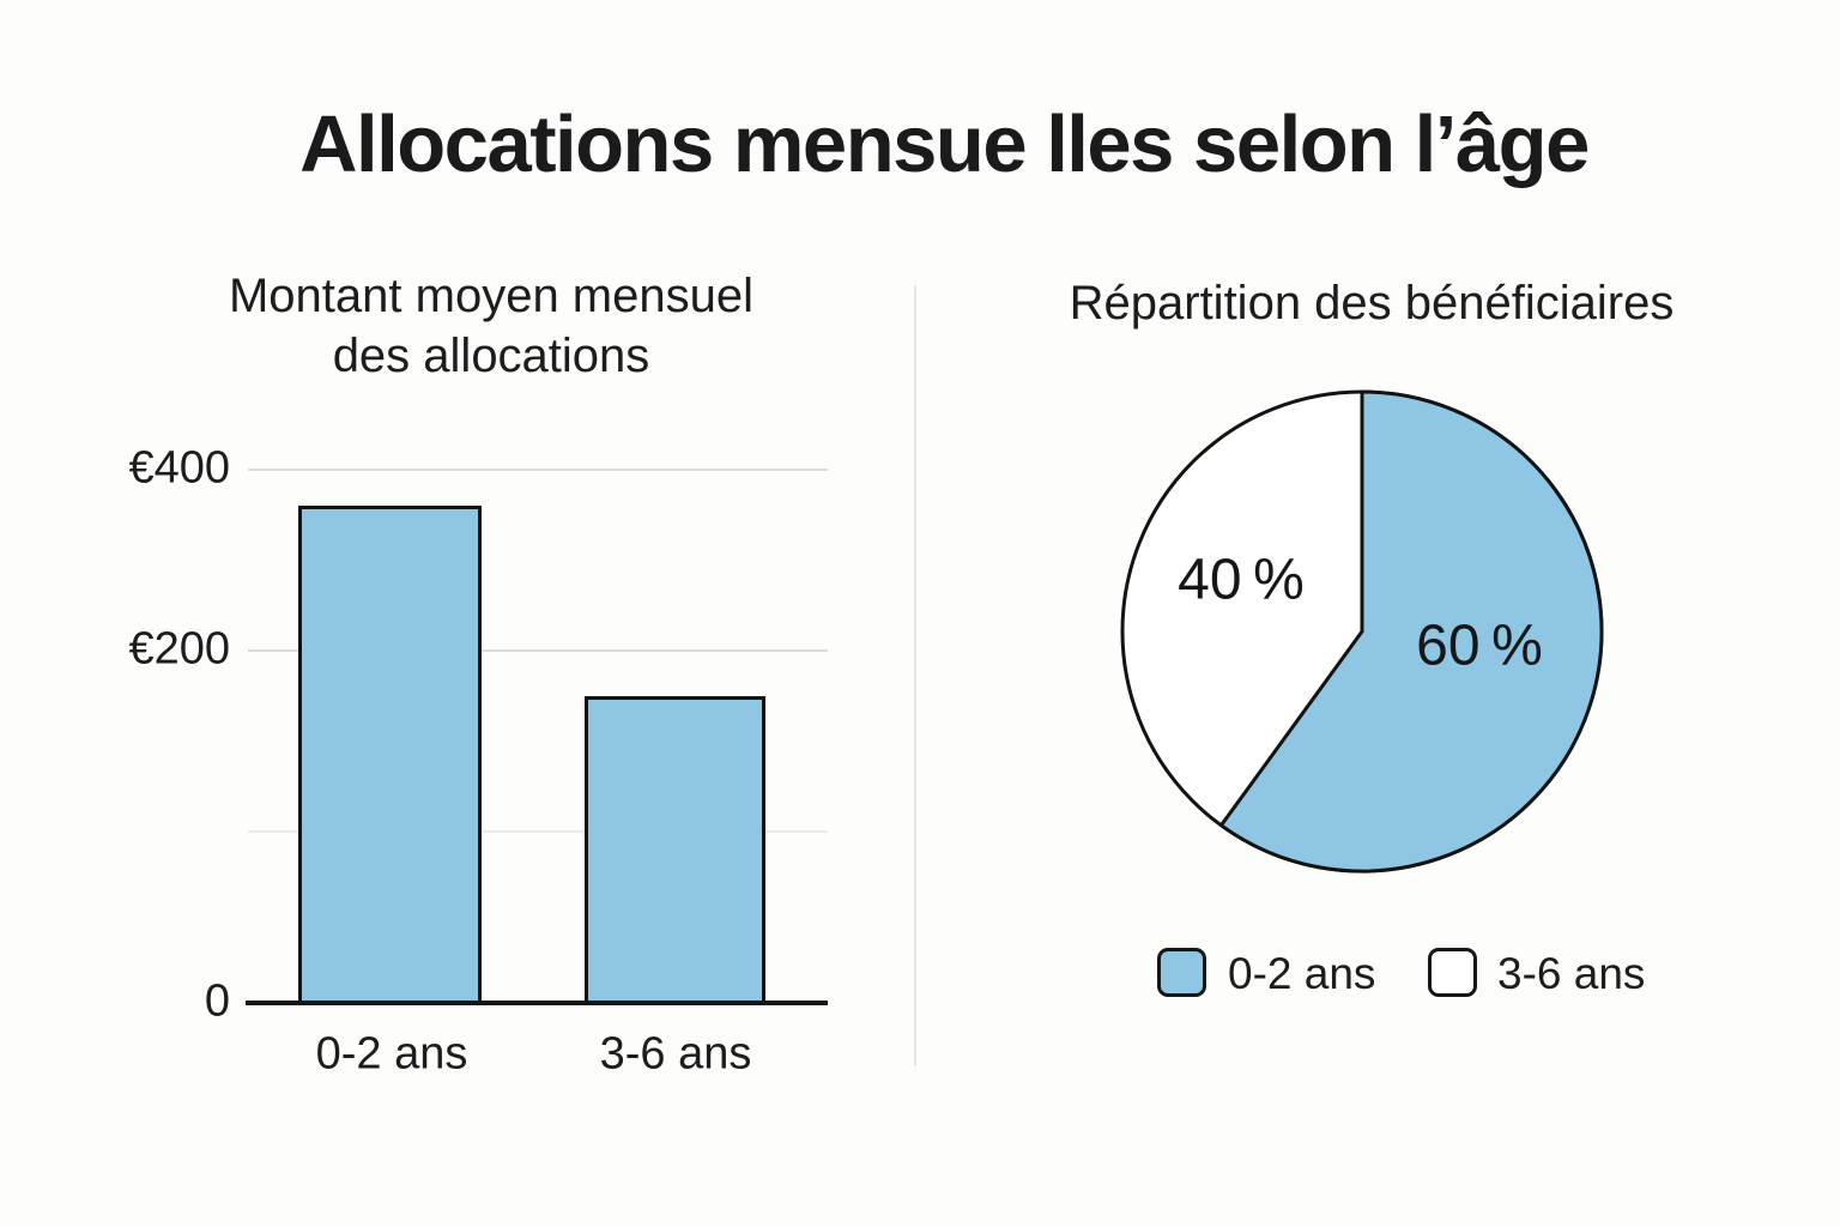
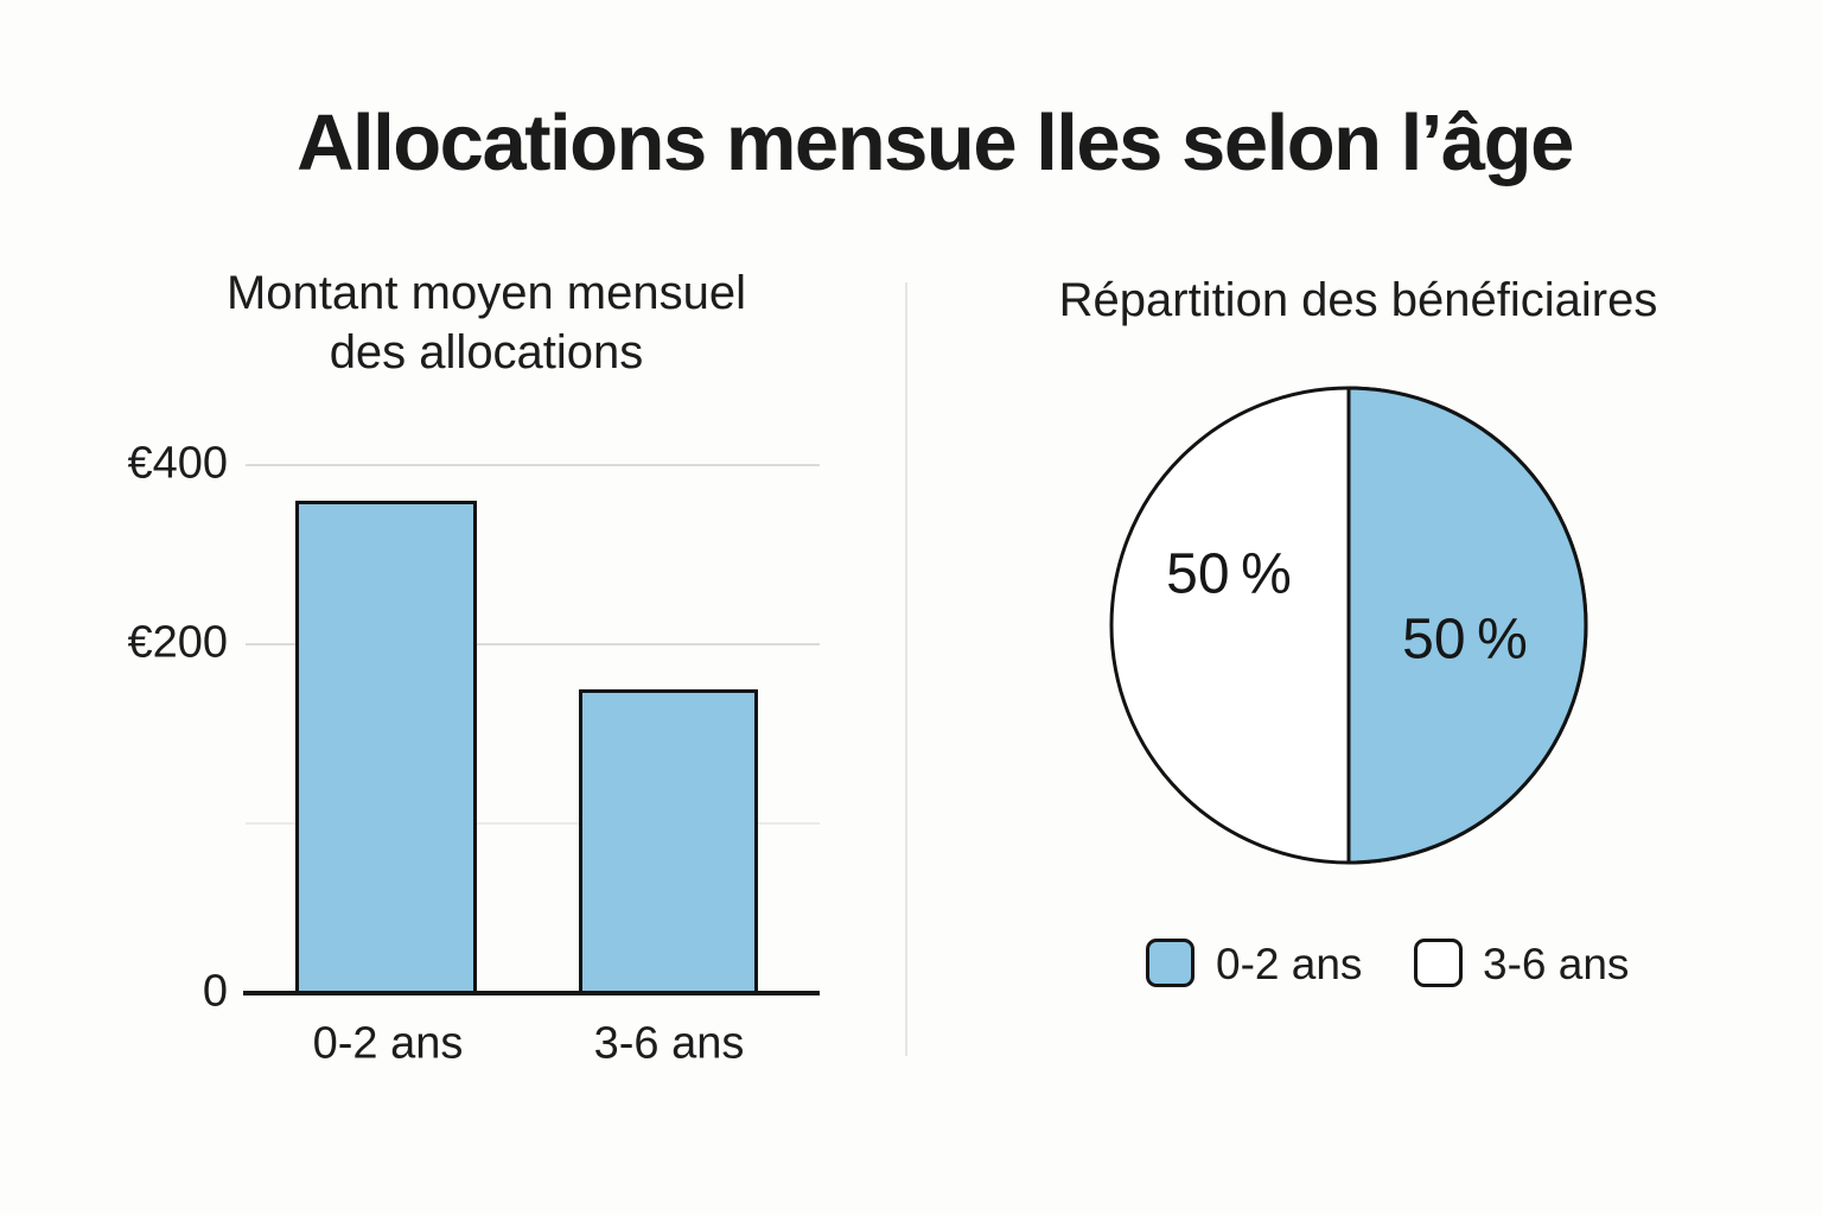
Répartition des bénéficiaires/0-2 ans: 60 -> 50
Répartition des bénéficiaires/3-6 ans: 40 -> 50
